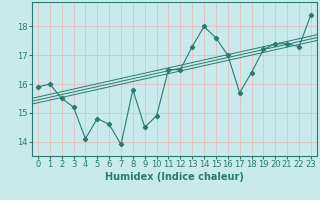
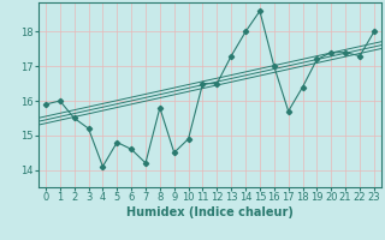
7: 13.9 -> 14.2
15: 17.6 -> 18.6
23: 18.4 -> 18.0
